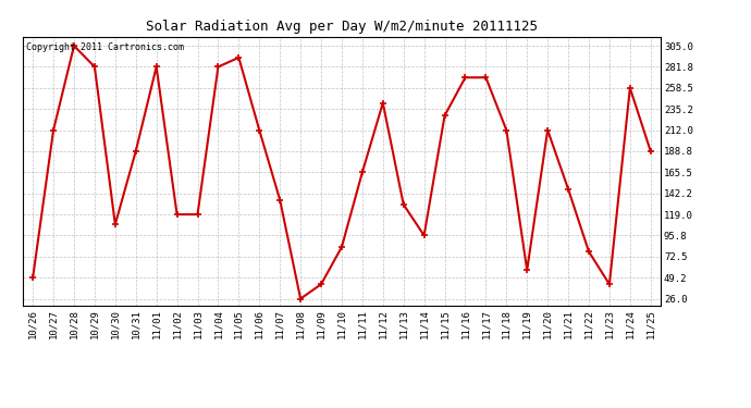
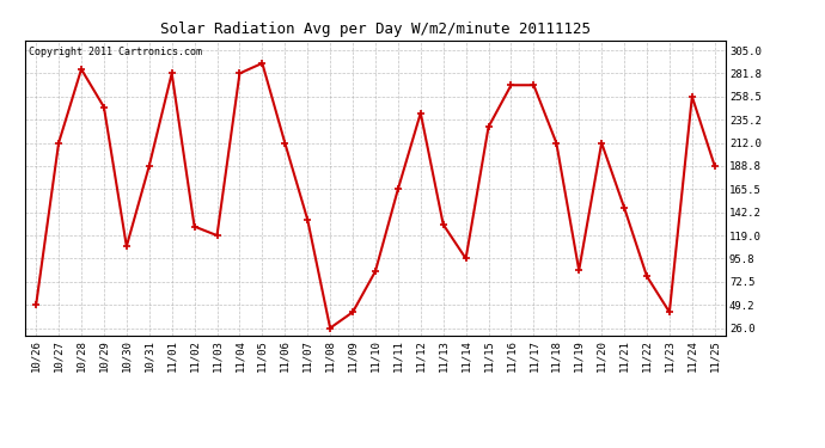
10/28: 305 -> 286
10/29: 282 -> 248
11/02: 119 -> 128
11/19: 58 -> 84
